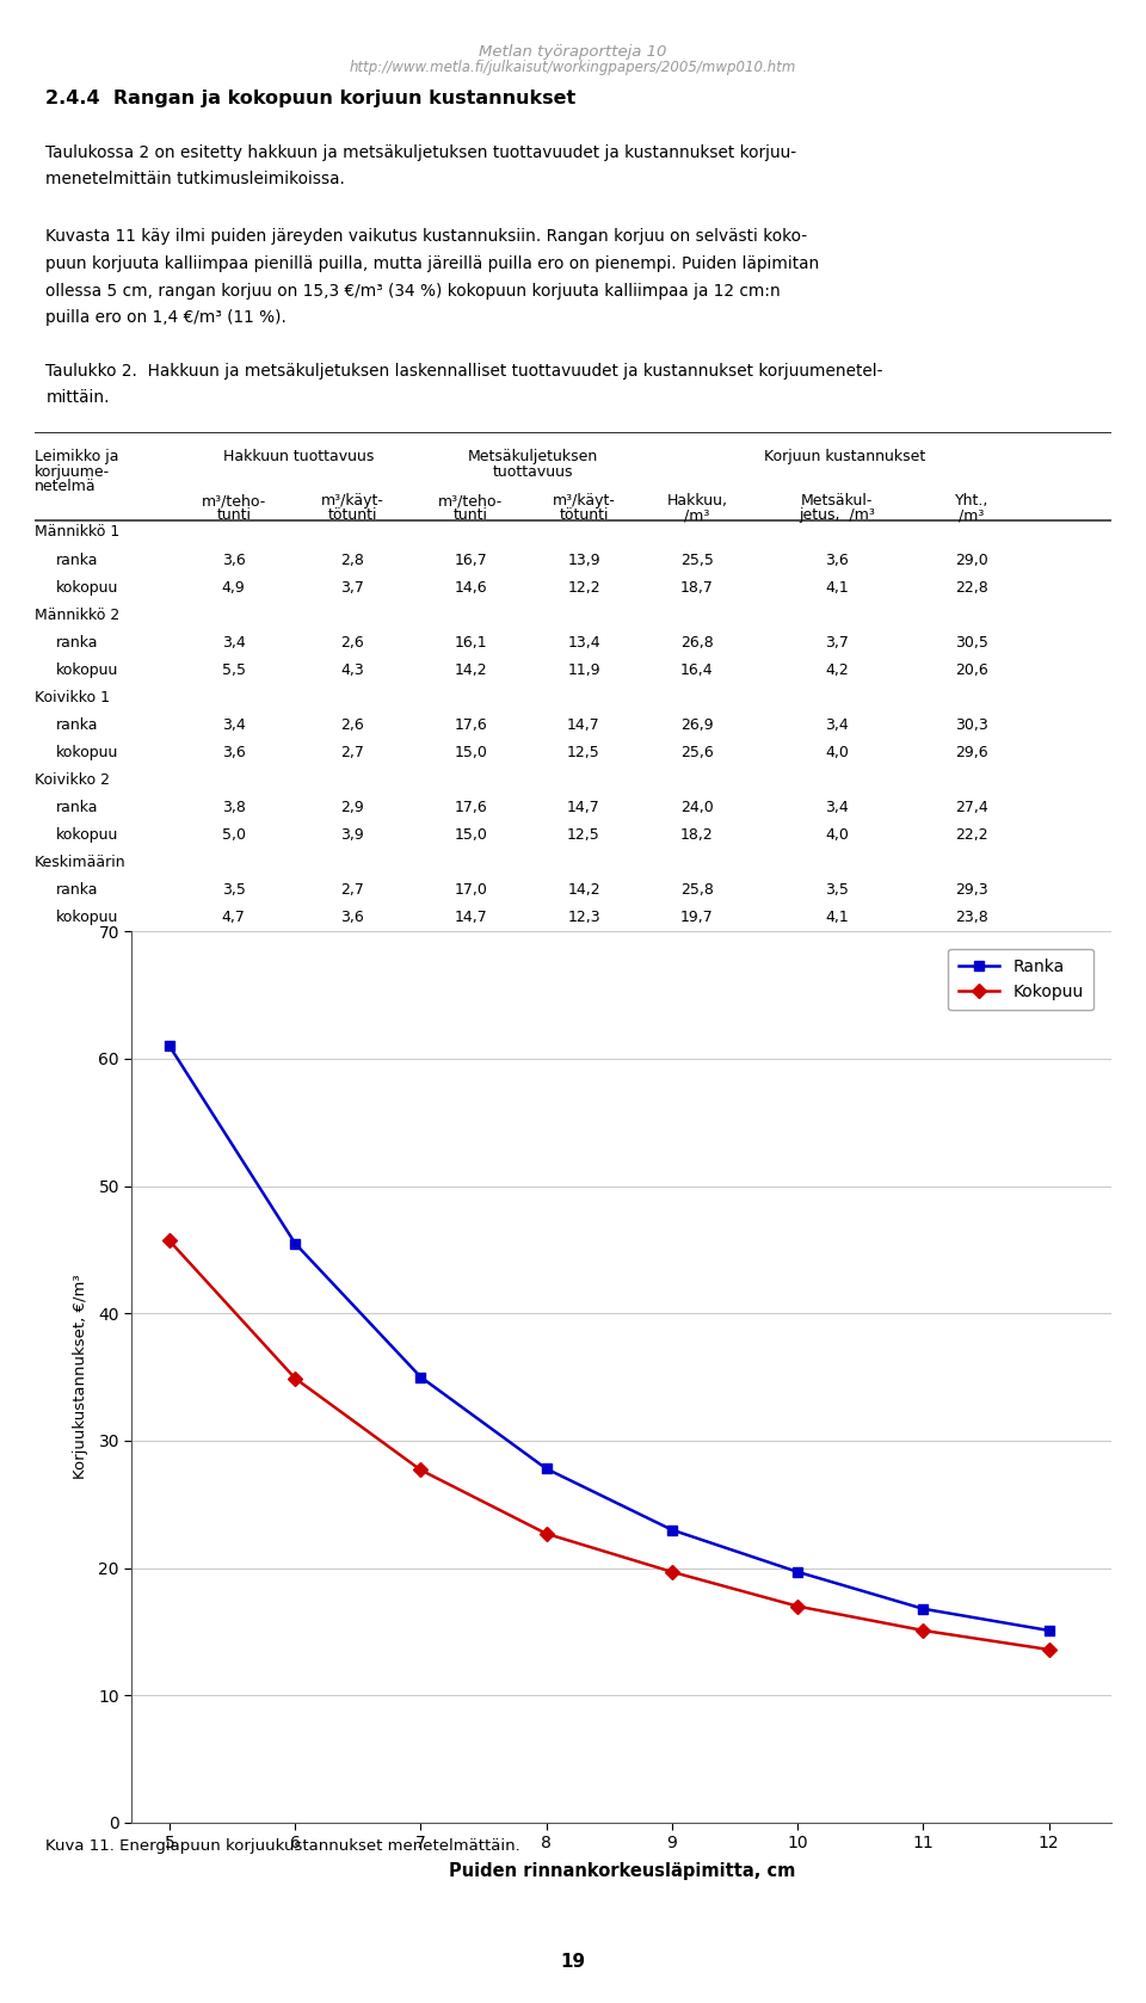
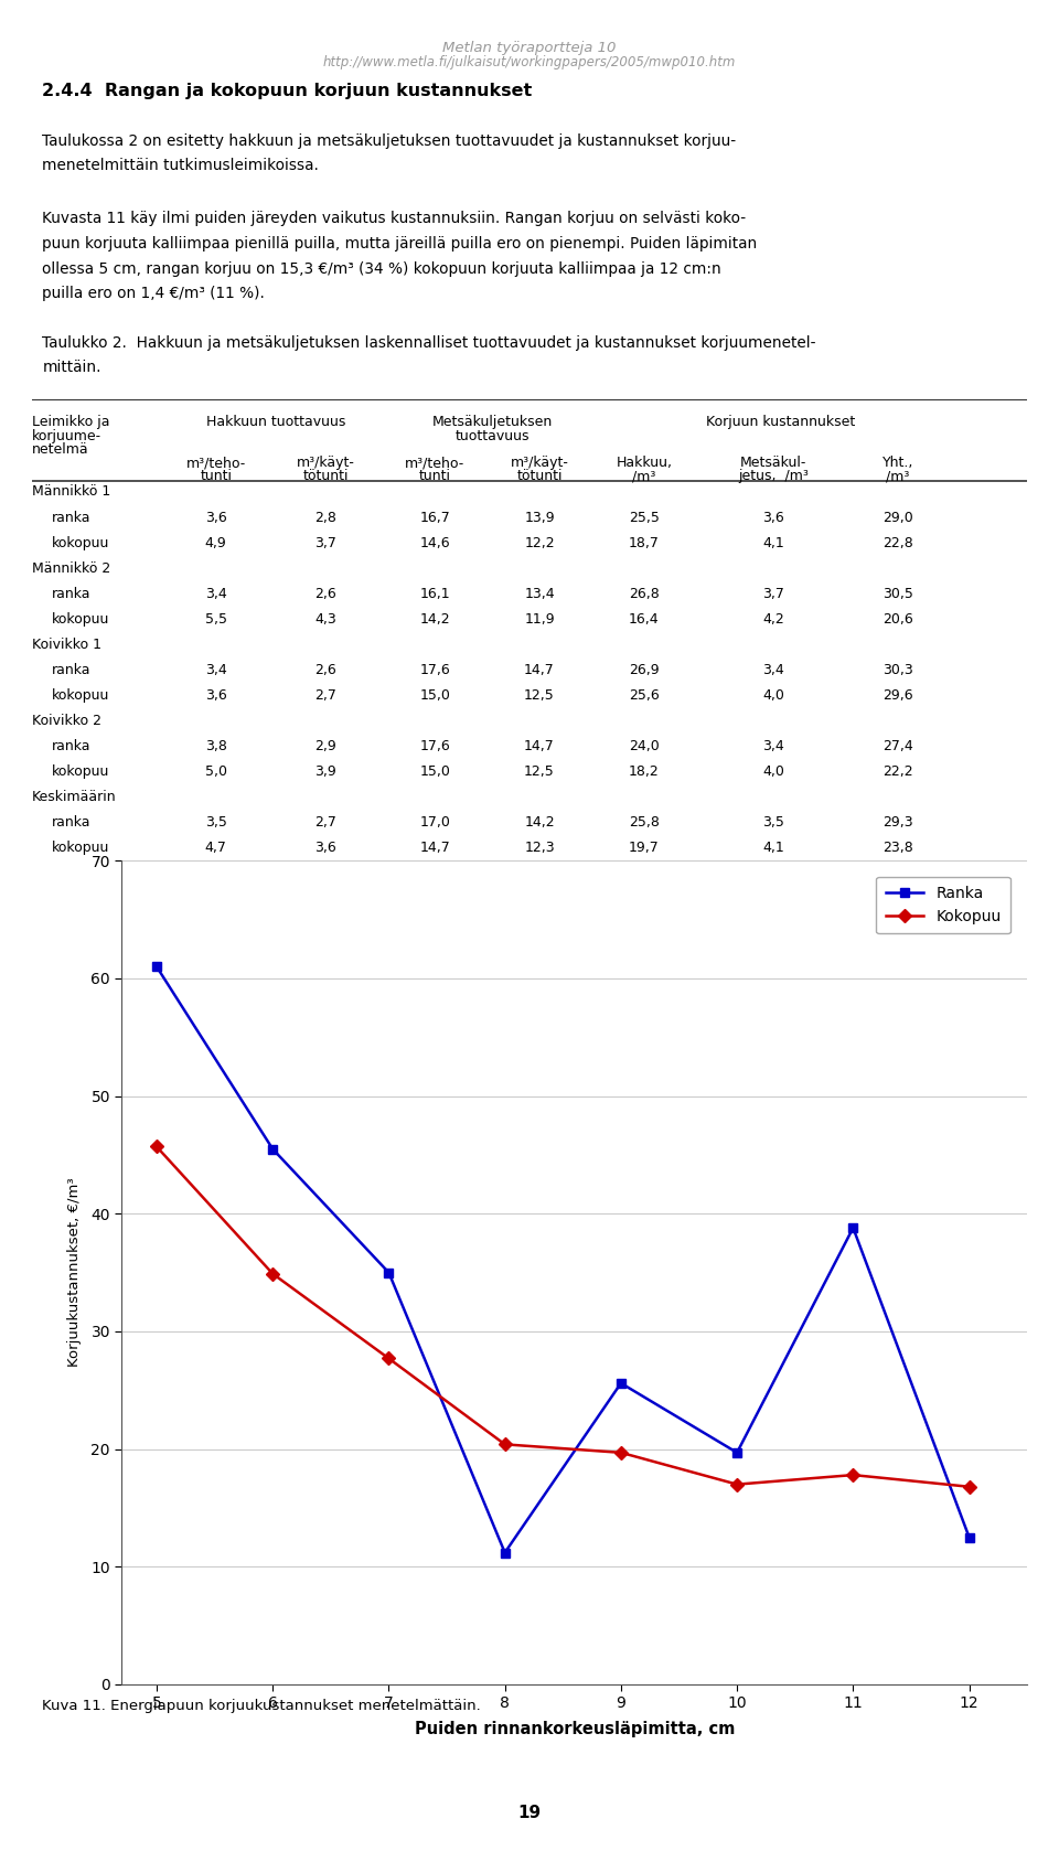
Ranka/8: 27.8 -> 11.2
Kokopuu/8: 22.7 -> 20.4
Ranka/9: 23.0 -> 25.6
Ranka/11: 16.8 -> 38.8
Kokopuu/11: 15.1 -> 17.8
Ranka/12: 15.1 -> 12.5
Kokopuu/12: 13.6 -> 16.8
